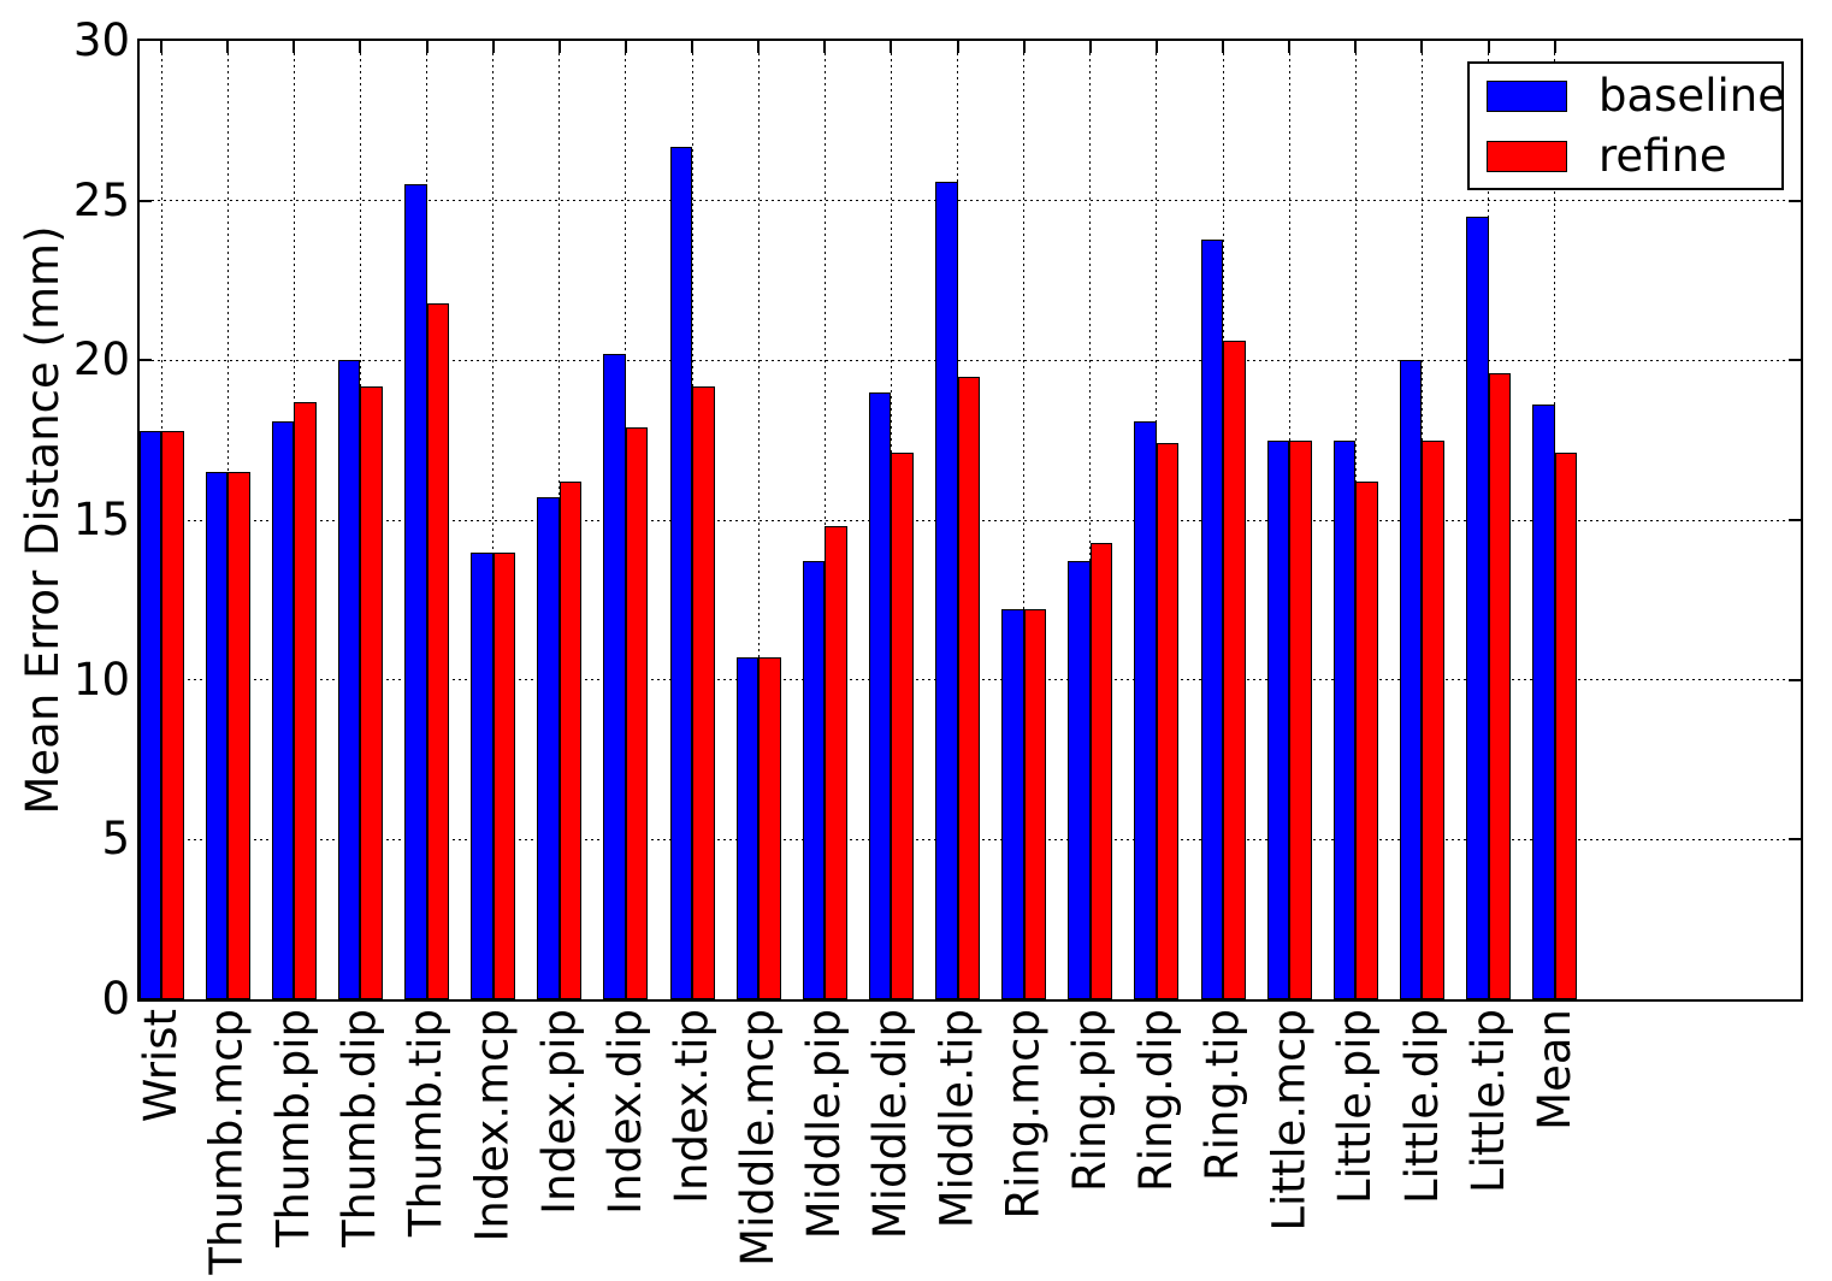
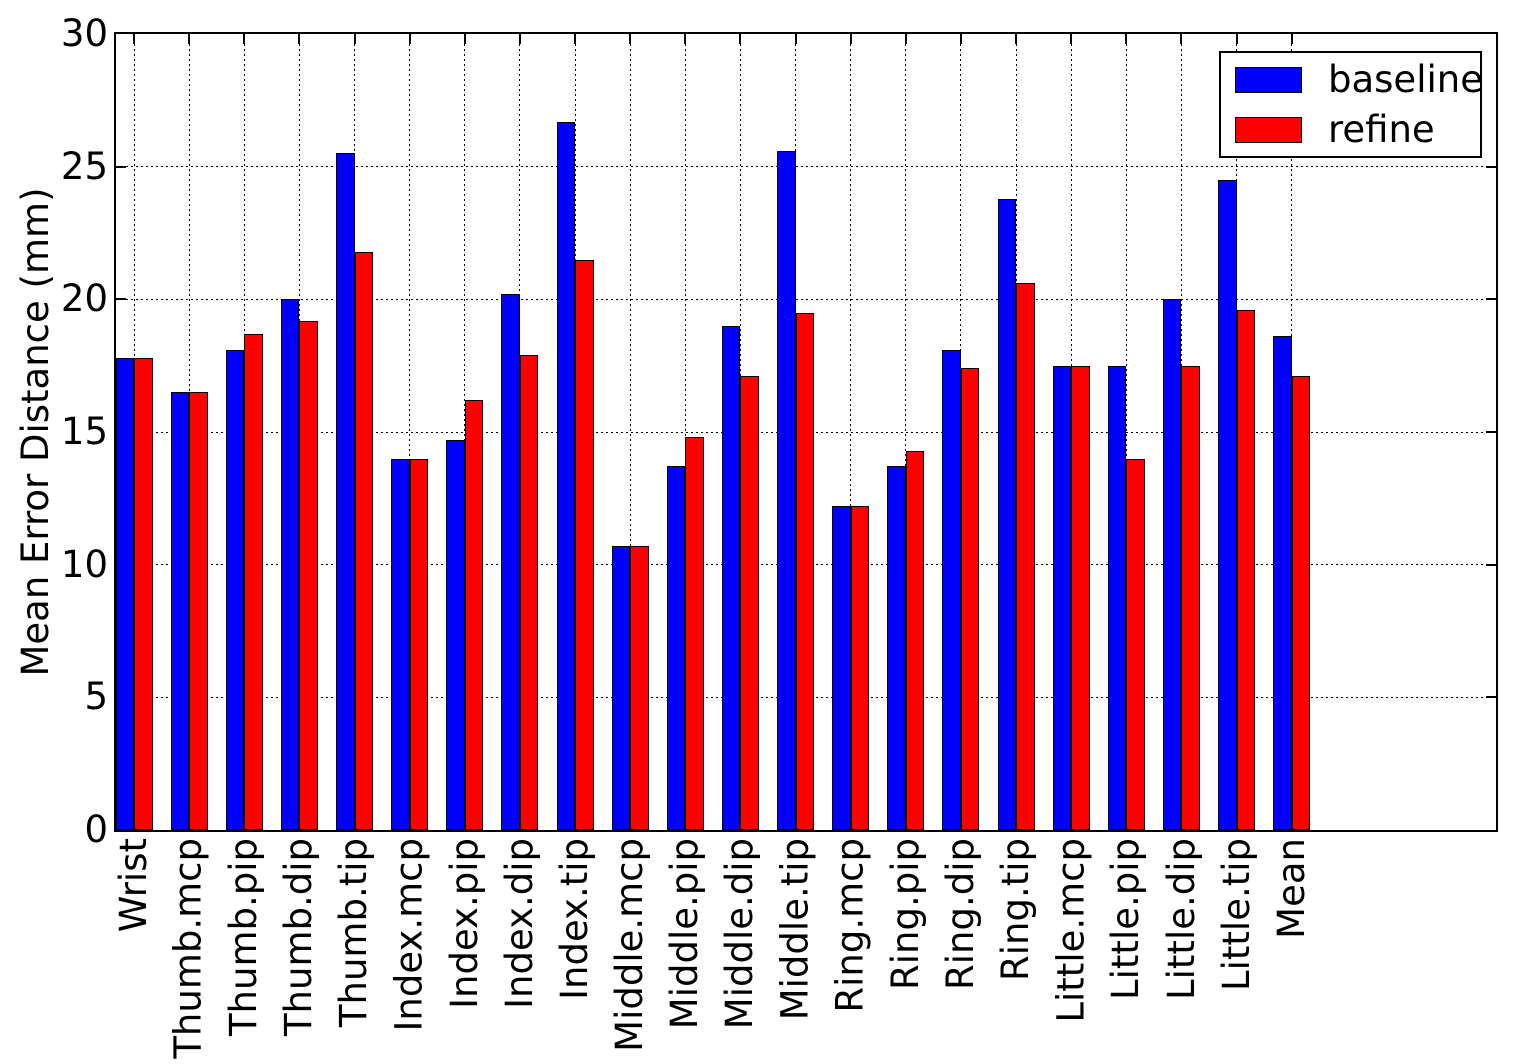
baseline/Index.pip: 15.7 -> 14.7
refine/Index.tip: 19.2 -> 21.5
refine/Little.pip: 16.2 -> 14.0
